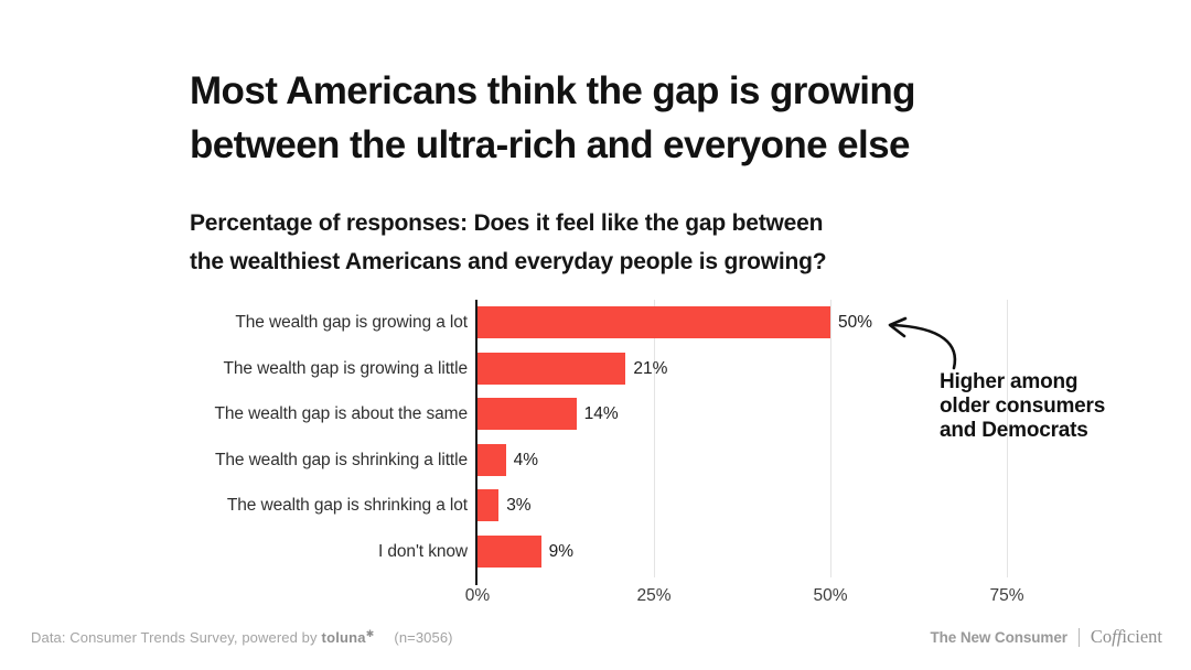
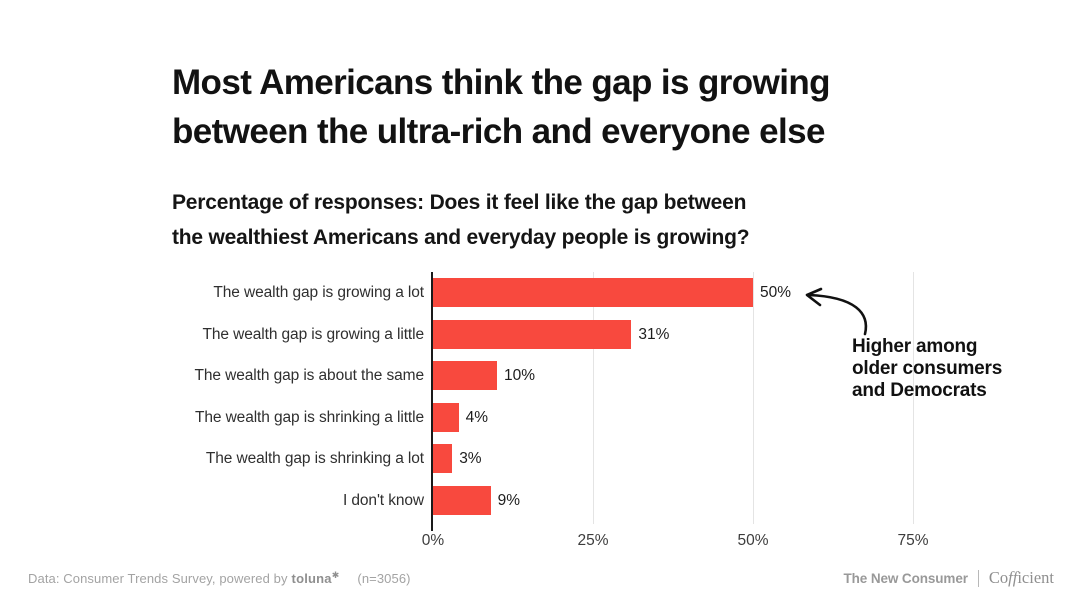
The wealth gap is growing a little: 21% -> 31%
The wealth gap is about the same: 14% -> 10%
